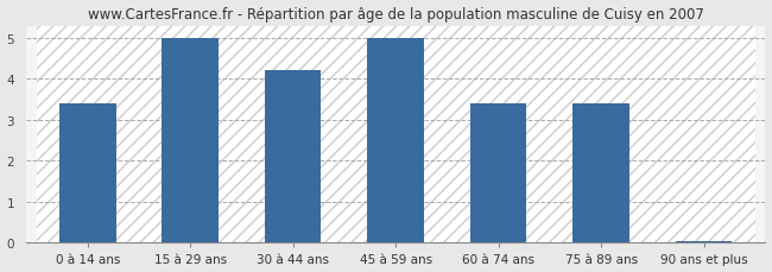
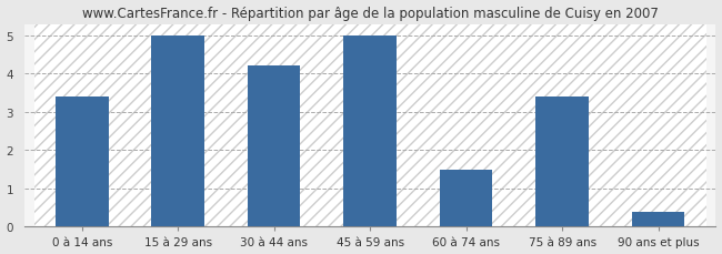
60 à 74 ans: 3.40 -> 1.50
90 ans et plus: 0.05 -> 0.40
